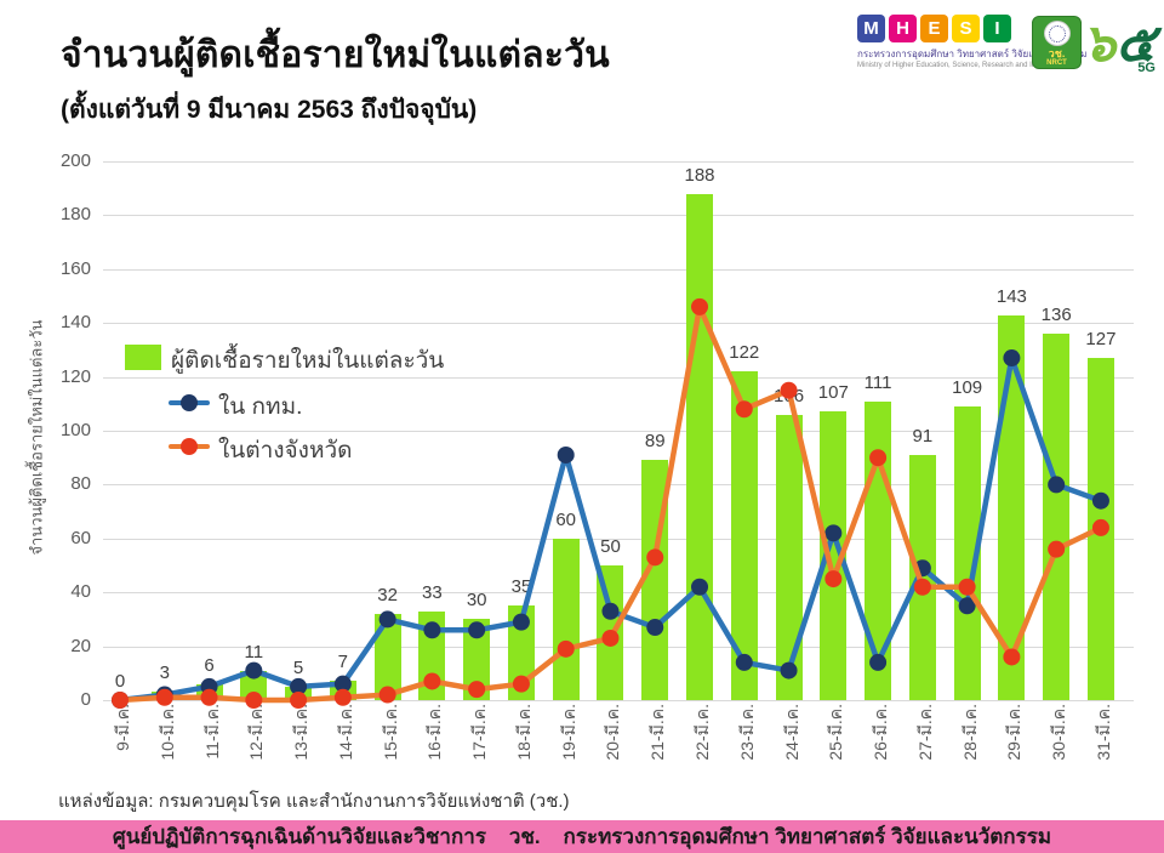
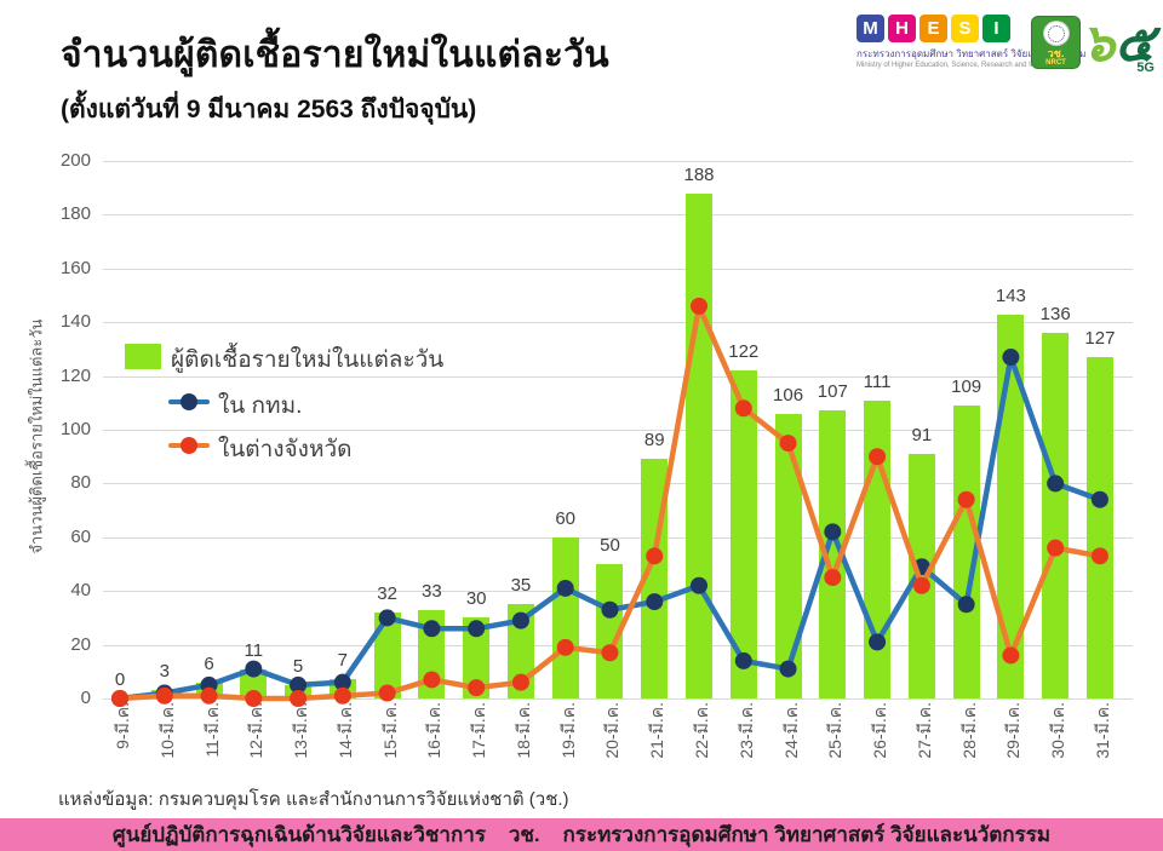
ใน กทม./19-มี.ค.: 91 -> 41
ในต่างจังหวัด/20-มี.ค.: 23 -> 17
ใน กทม./21-มี.ค.: 27 -> 36
ในต่างจังหวัด/24-มี.ค.: 115 -> 95
ใน กทม./26-มี.ค.: 14 -> 21
ในต่างจังหวัด/28-มี.ค.: 42 -> 74
ในต่างจังหวัด/31-มี.ค.: 64 -> 53
